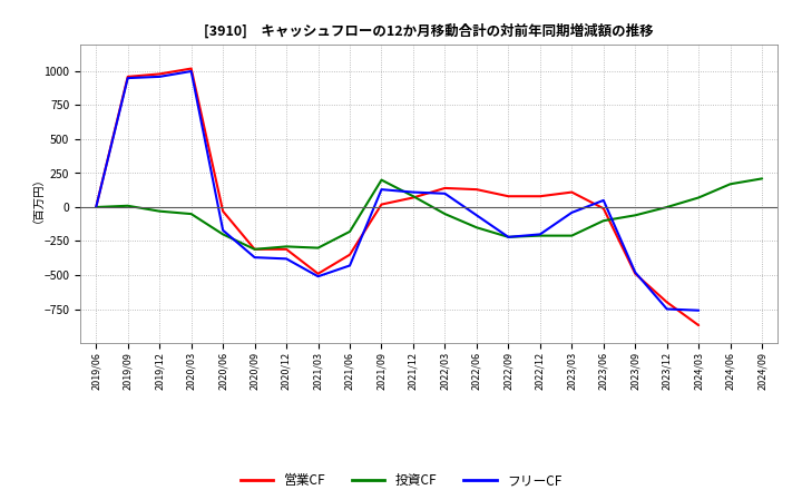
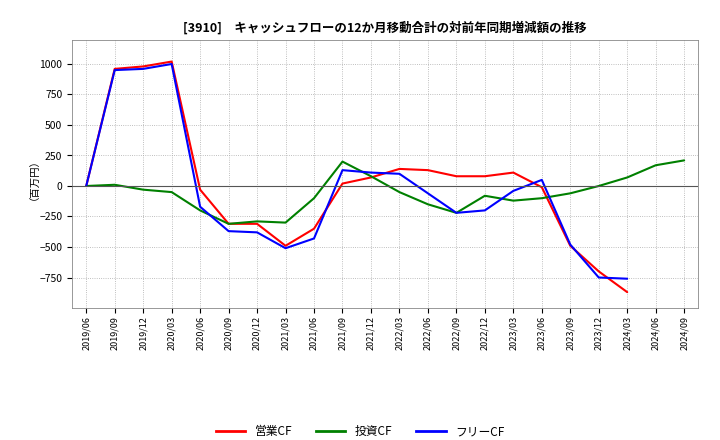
投資CF/2021/06: -180 -> -100
投資CF/2022/12: -210 -> -80
投資CF/2023/03: -210 -> -120
